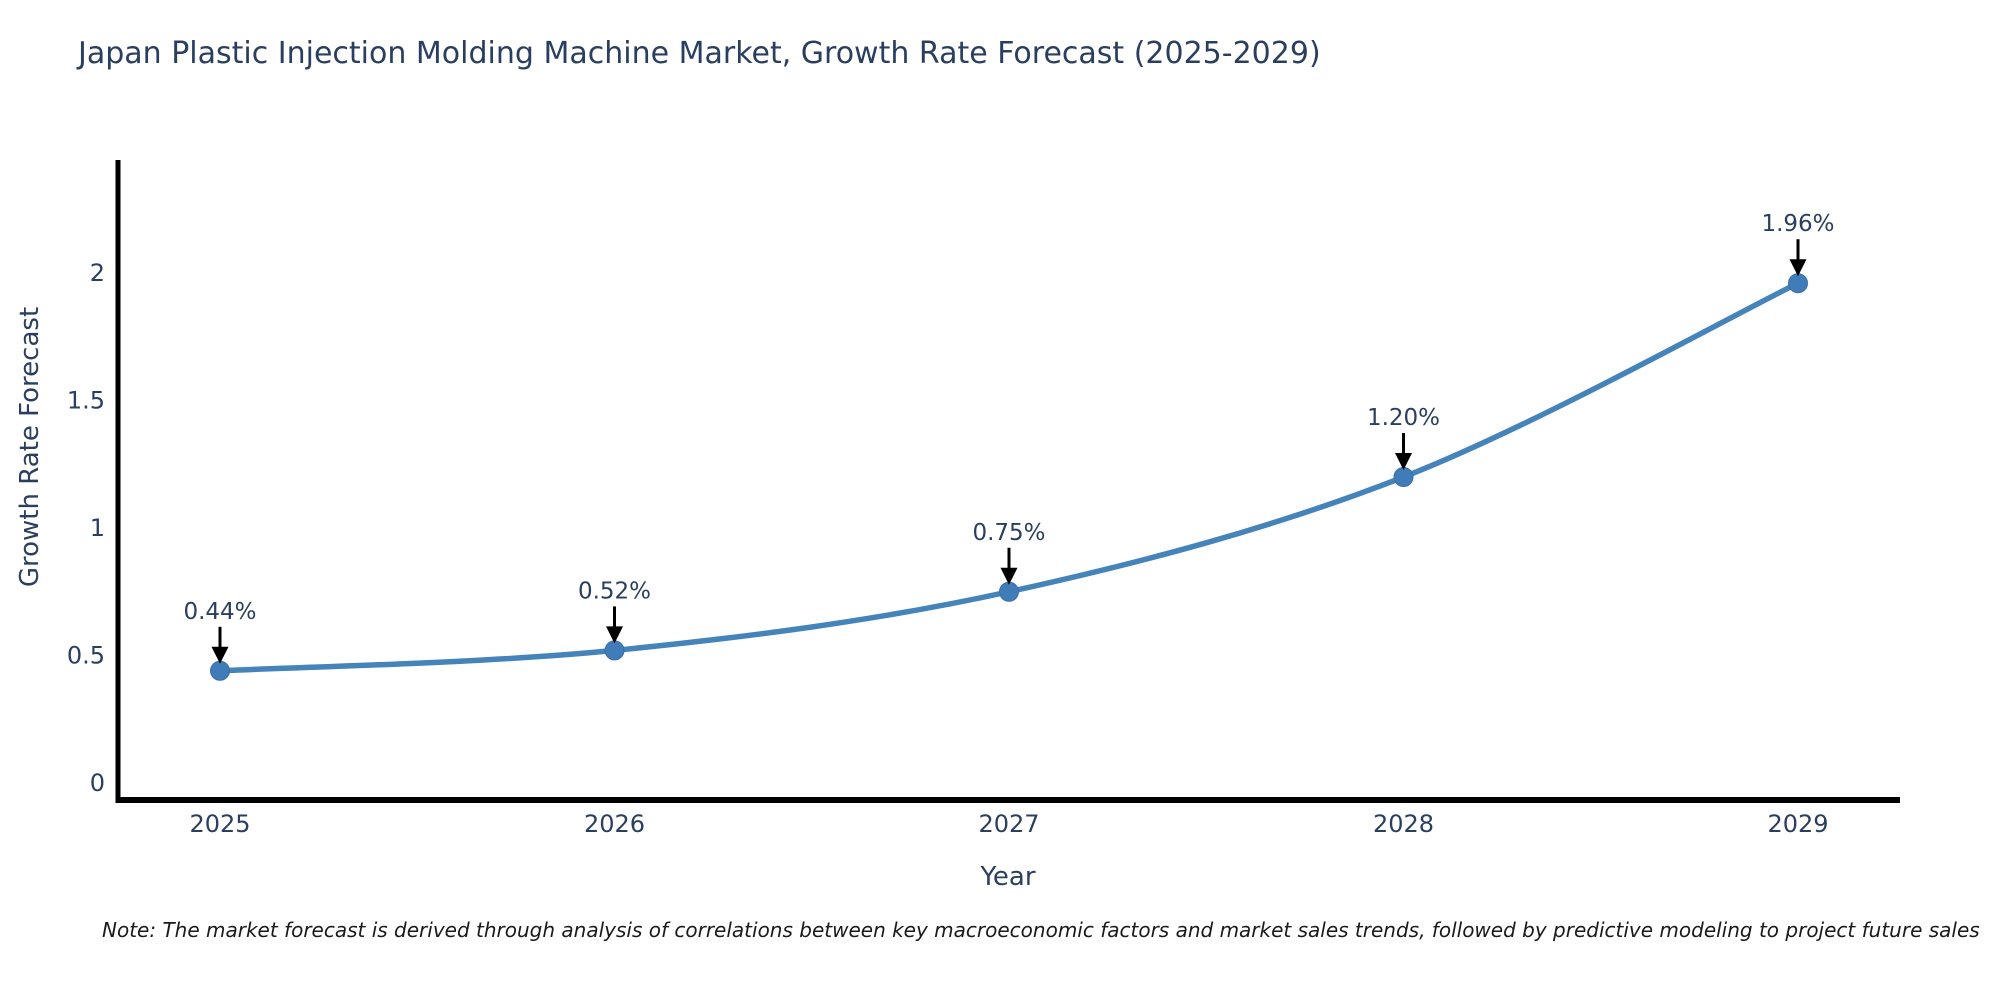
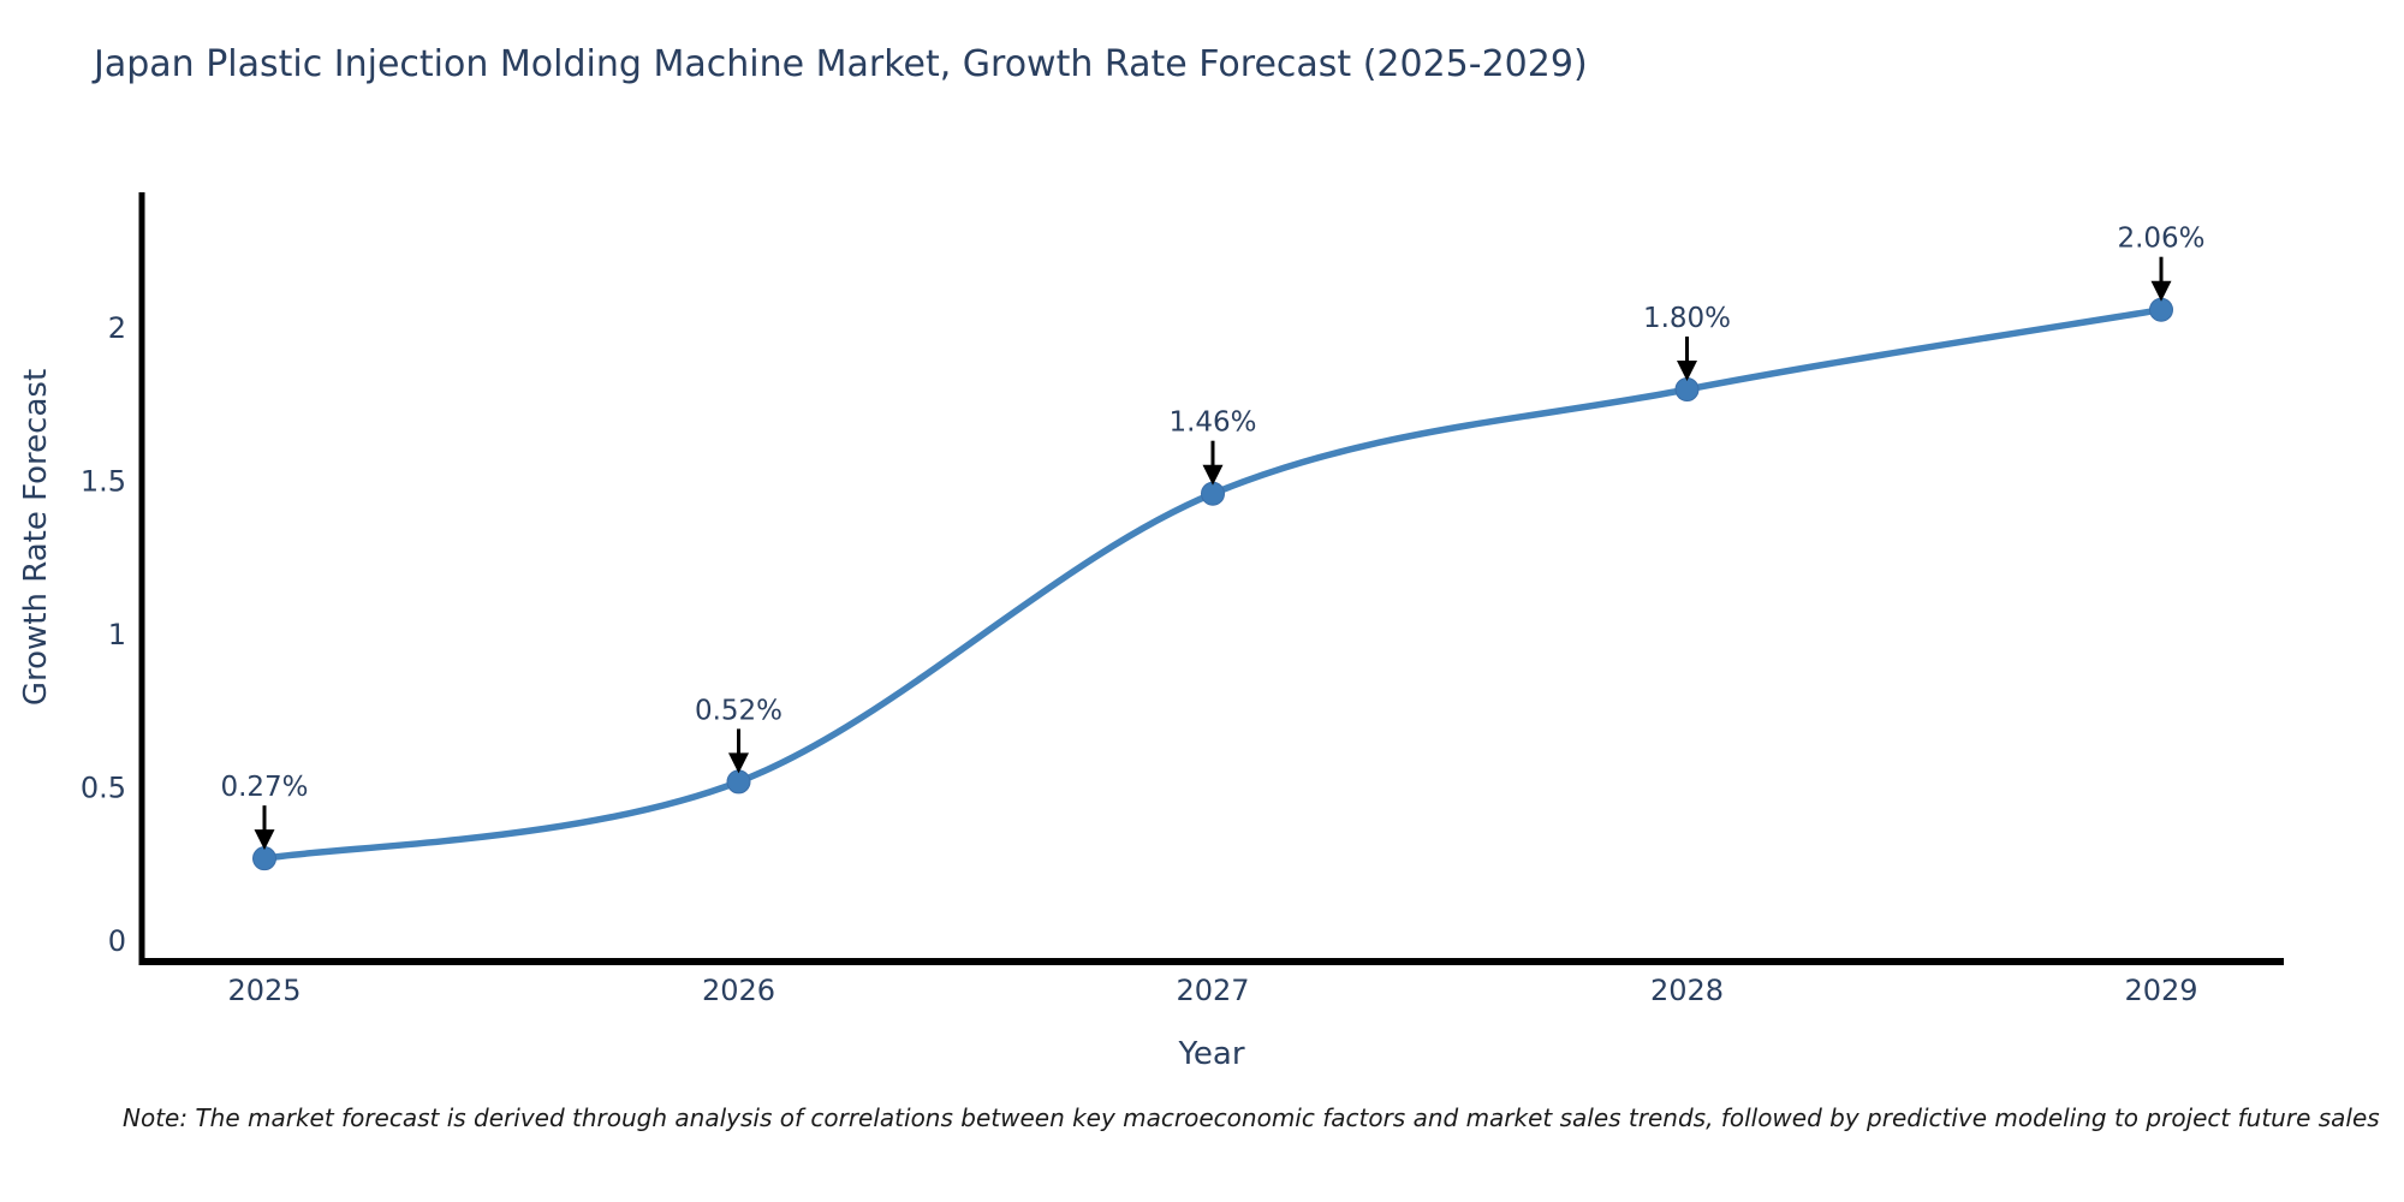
2025: 0.44% -> 0.27%
2027: 0.75% -> 1.46%
2028: 1.20% -> 1.80%
2029: 1.96% -> 2.06%
